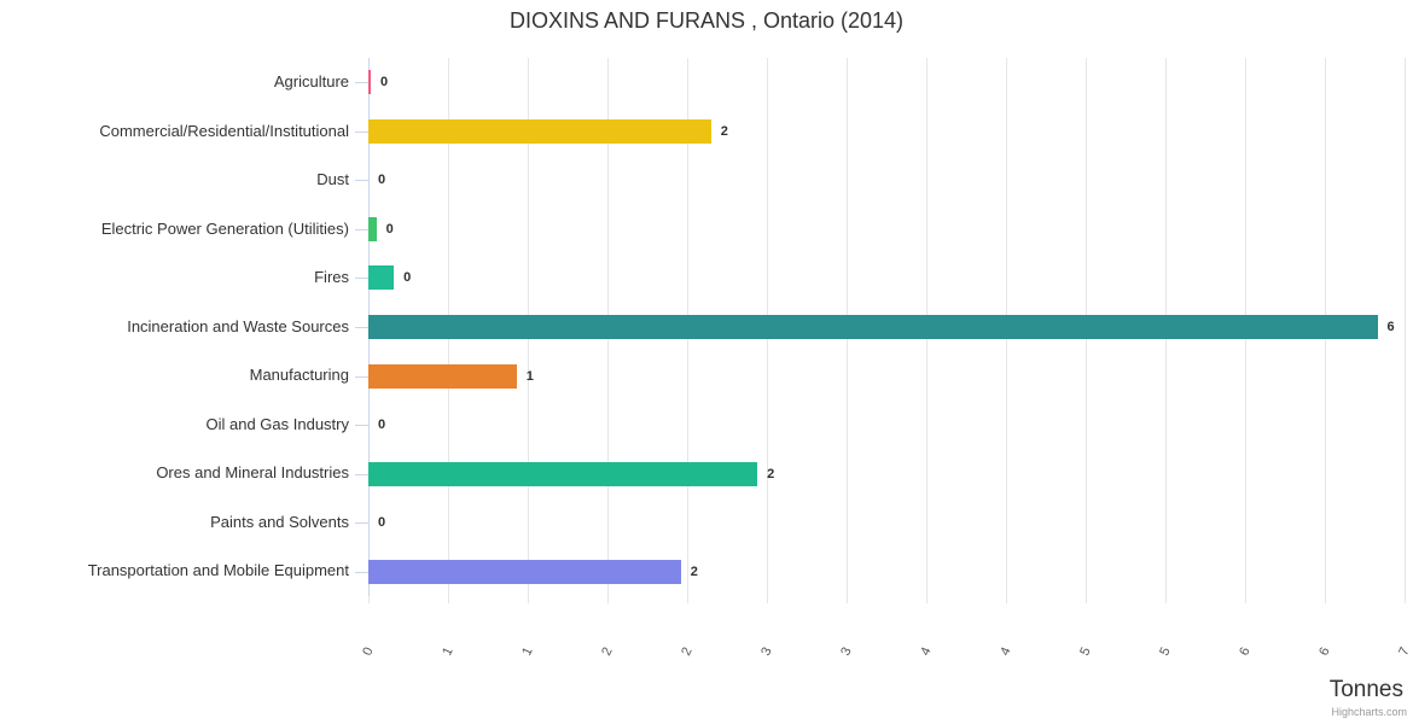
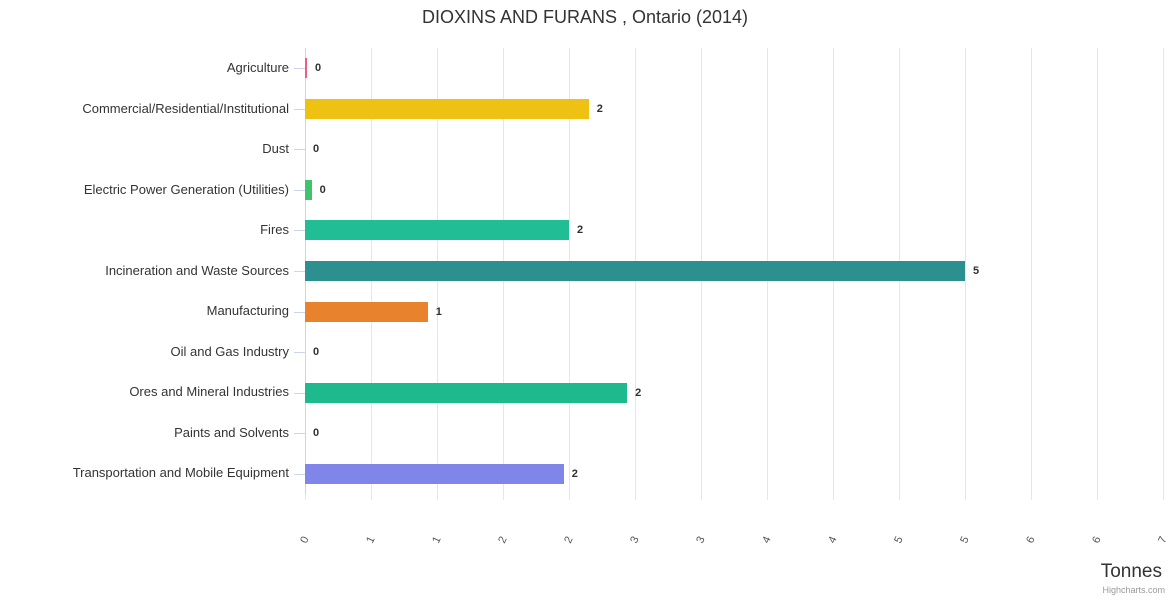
Fires: 0 -> 2
Incineration and Waste Sources: 6 -> 5
